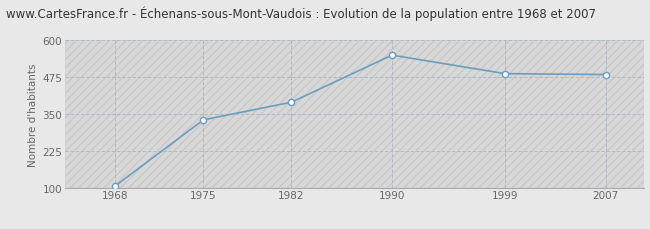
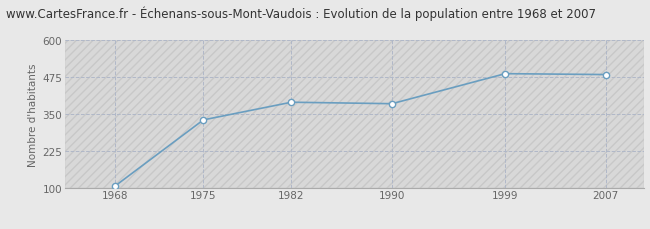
1990: 550 -> 385
